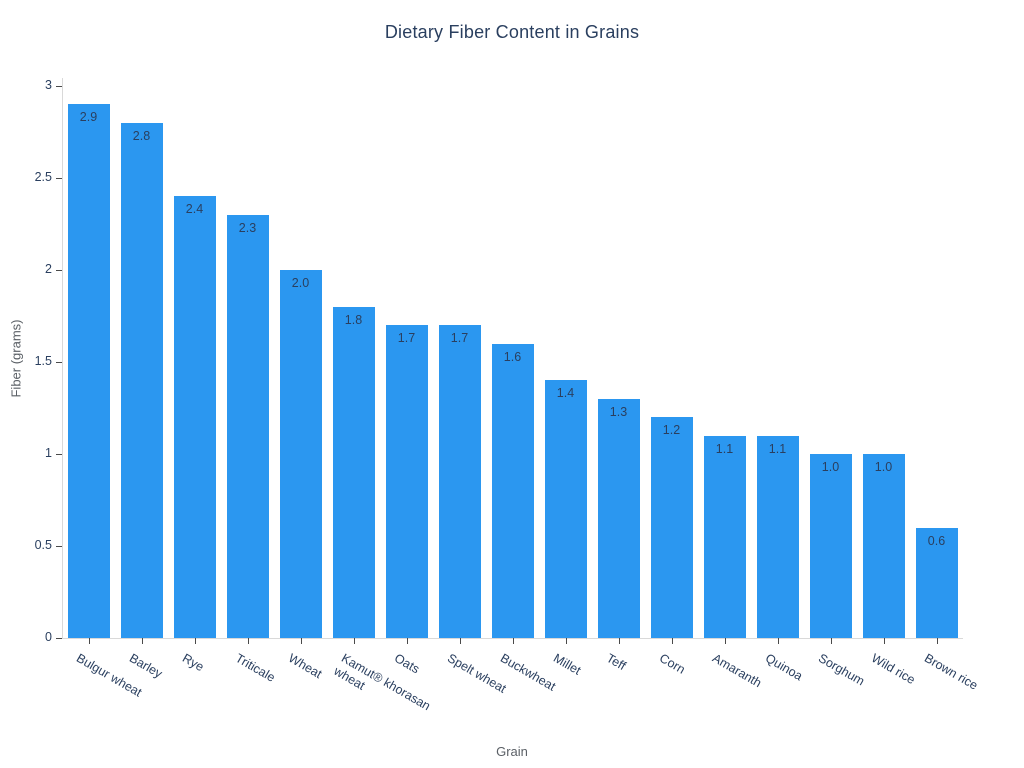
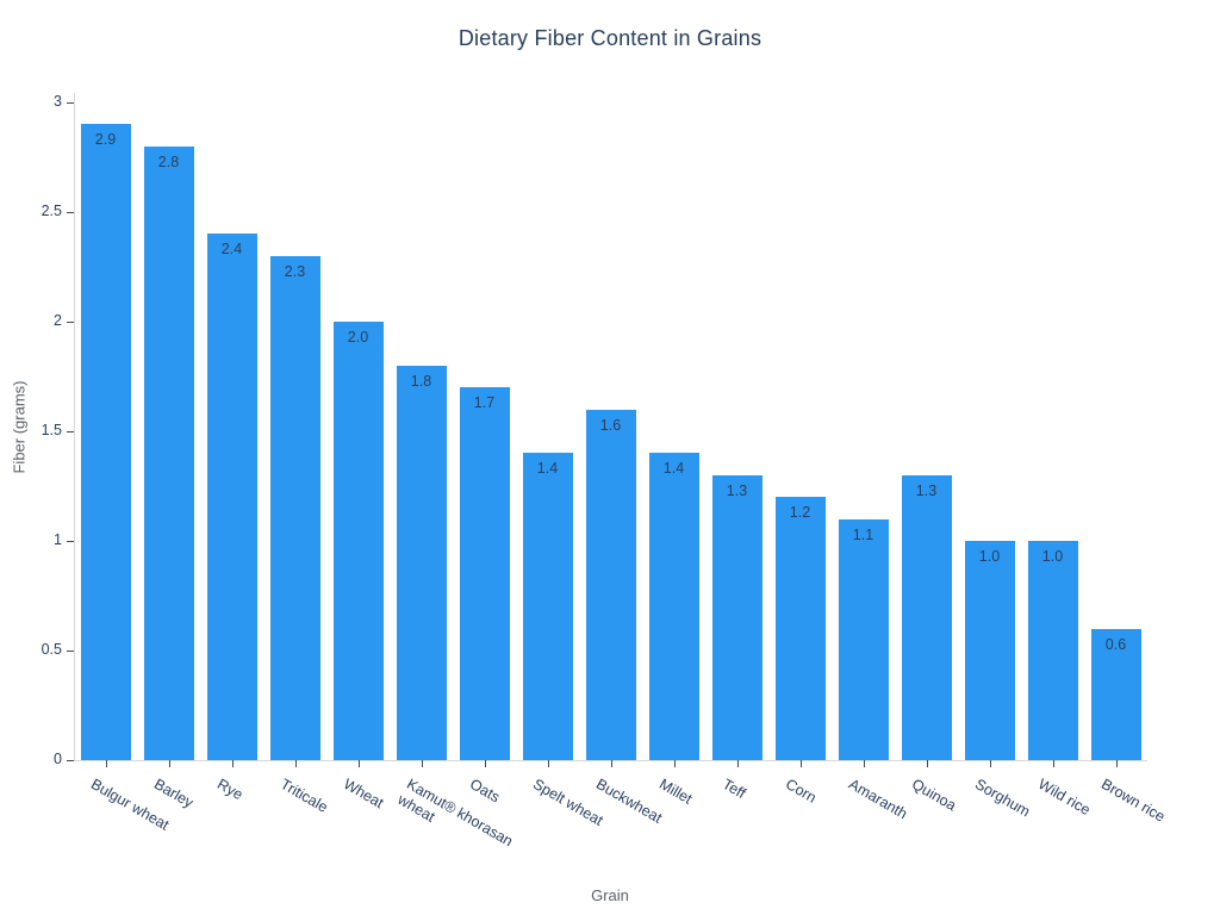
Spelt wheat: 1.7 -> 1.4
Quinoa: 1.1 -> 1.3
